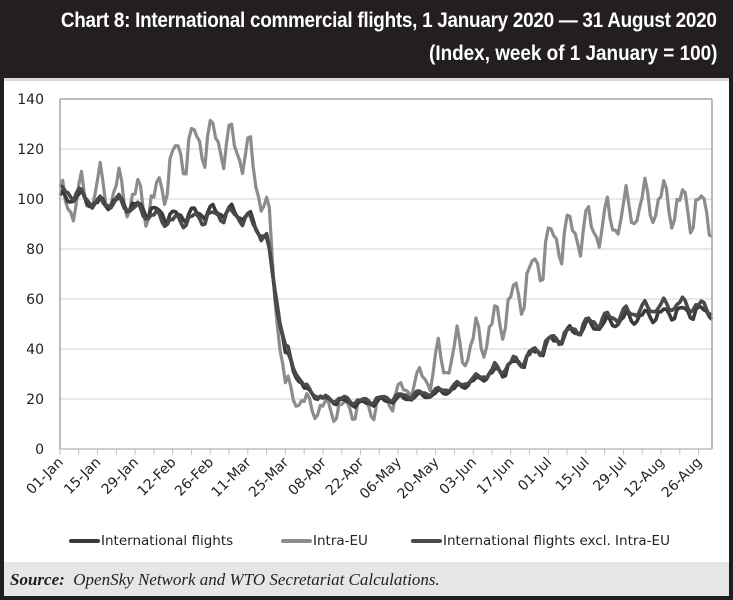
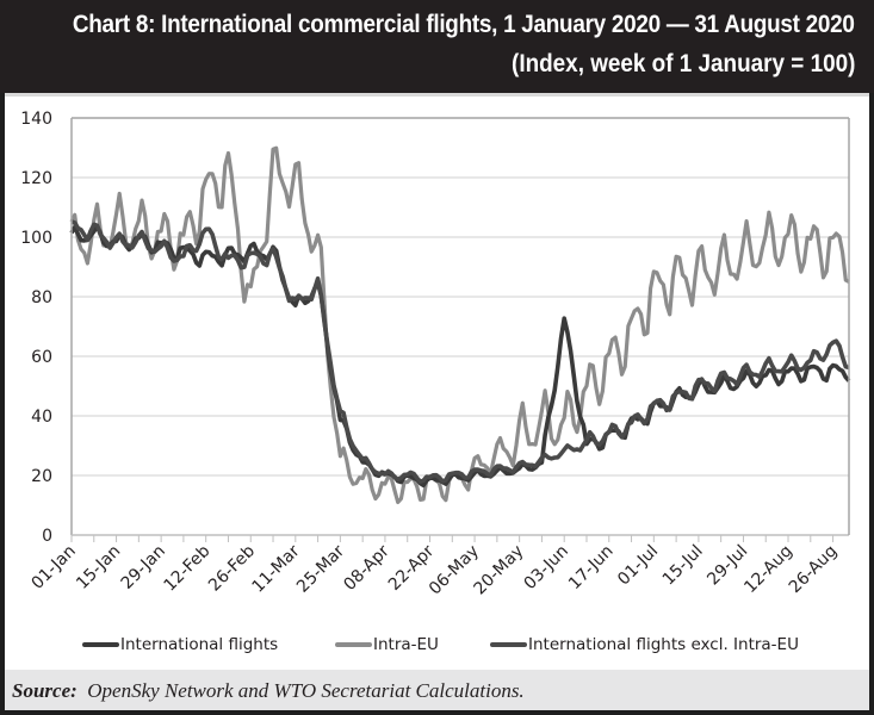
International flights excl. Intra-EU/12-Feb: 91 -> 102
Intra-EU/26-Feb: 124 -> 76
International flights/11-Mar: 93 -> 76
International flights excl. Intra-EU/11-Mar: 92 -> 77
International flights/03-Jun: 27 -> 72
Intra-EU/03-Jun: 42 -> 37
International flights excl. Intra-EU/26-Aug: 57 -> 64
